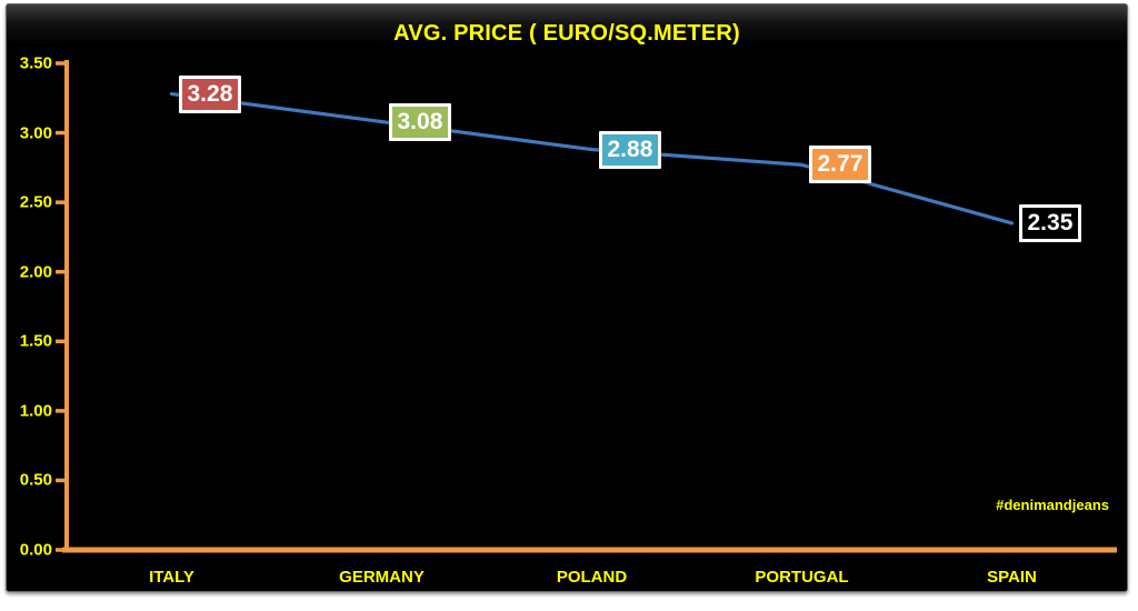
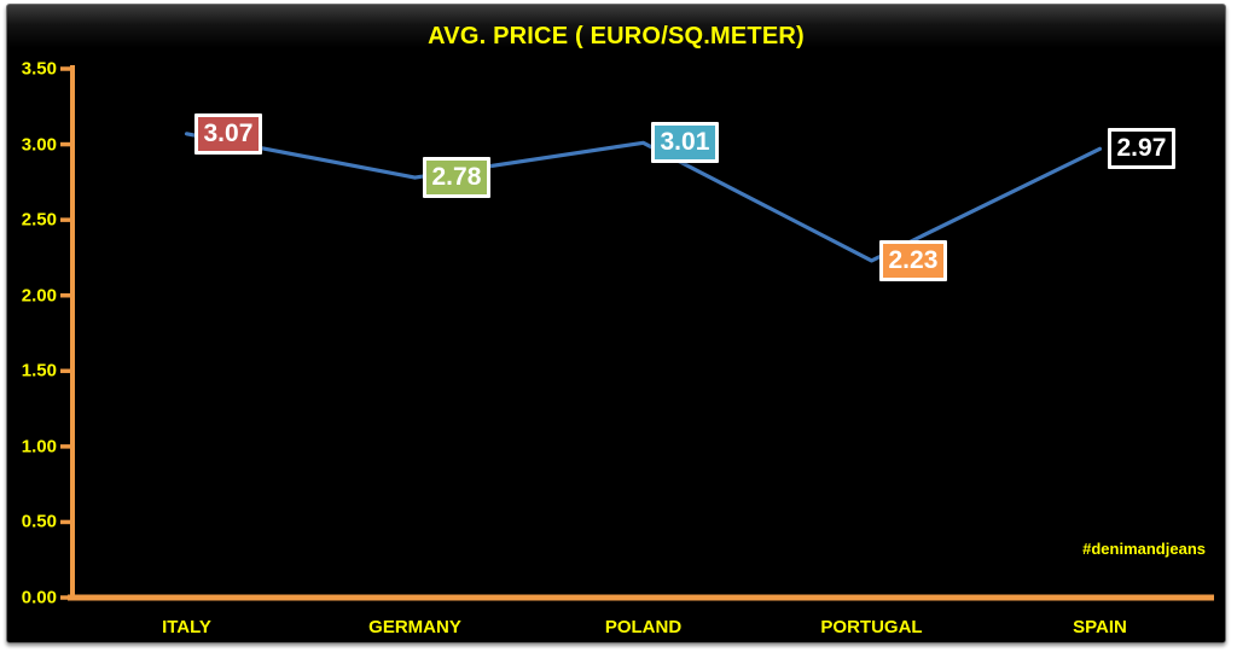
ITALY: 3.28 -> 3.07
GERMANY: 3.08 -> 2.78
POLAND: 2.88 -> 3.01
PORTUGAL: 2.77 -> 2.23
SPAIN: 2.35 -> 2.97
